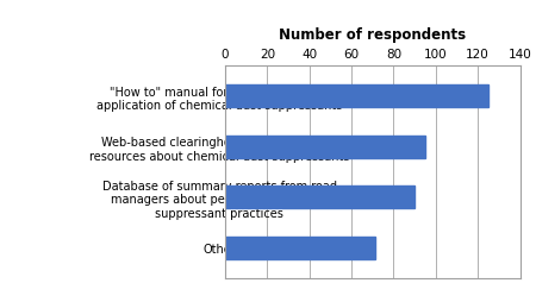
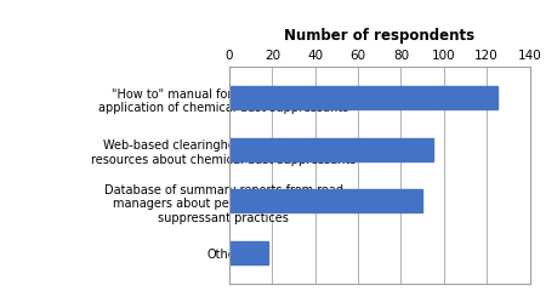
Other: 71 -> 18
